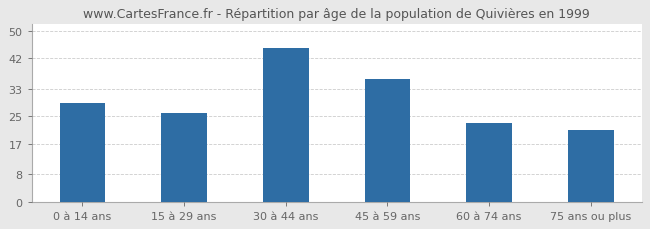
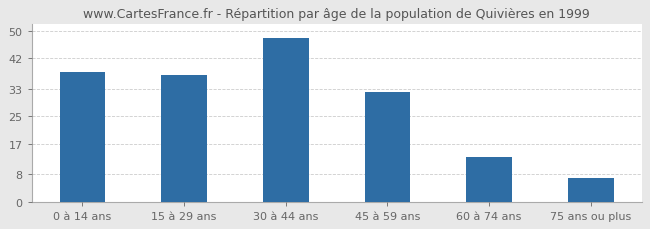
0 à 14 ans: 29 -> 38
15 à 29 ans: 26 -> 37
30 à 44 ans: 45 -> 48
45 à 59 ans: 36 -> 32
60 à 74 ans: 23 -> 13
75 ans ou plus: 21 -> 7
